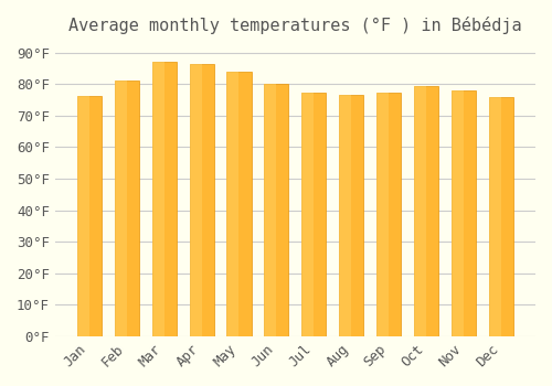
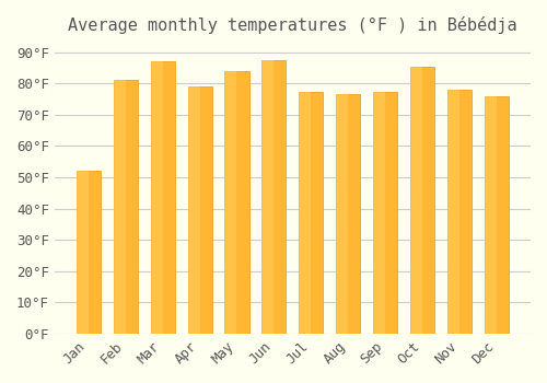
Jan: 76.1°F -> 52.0°F
Apr: 86.5°F -> 79.0°F
Jun: 80.1°F -> 87.5°F
Oct: 79.3°F -> 85.5°F
